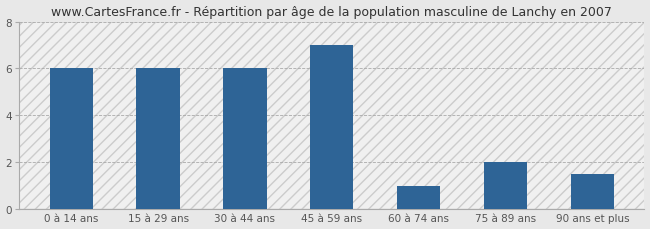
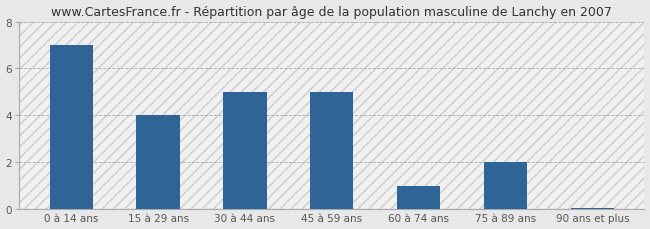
0 à 14 ans: 6.00 -> 7.00
15 à 29 ans: 6.00 -> 4.00
30 à 44 ans: 6.00 -> 5.00
45 à 59 ans: 7.00 -> 5.00
90 ans et plus: 1.50 -> 0.07
